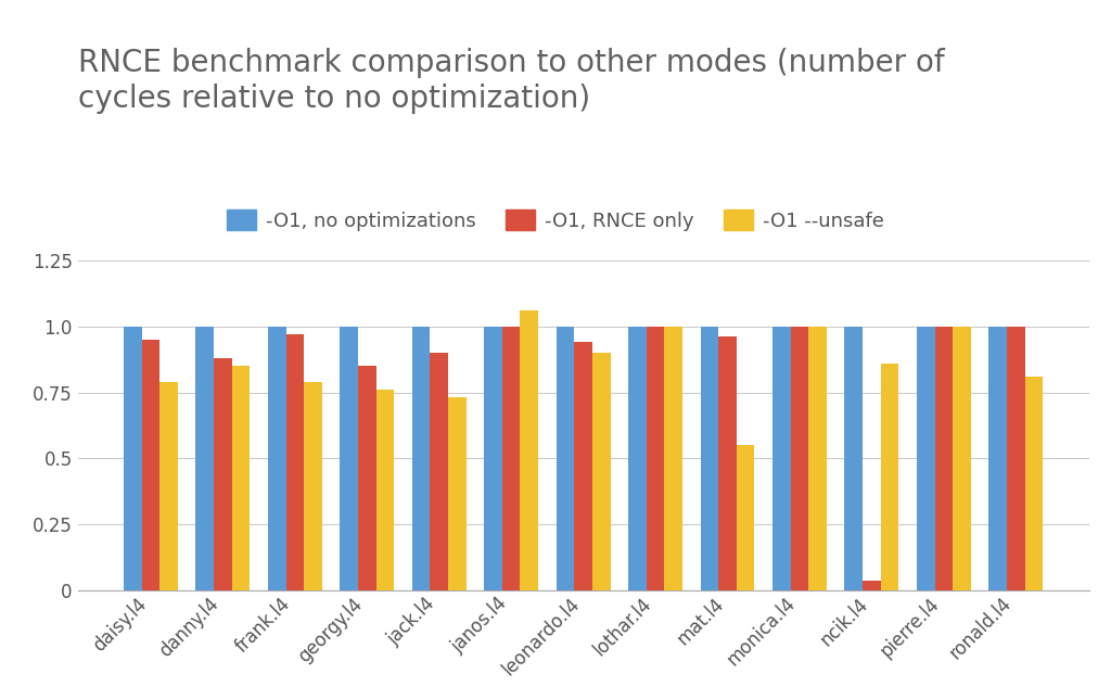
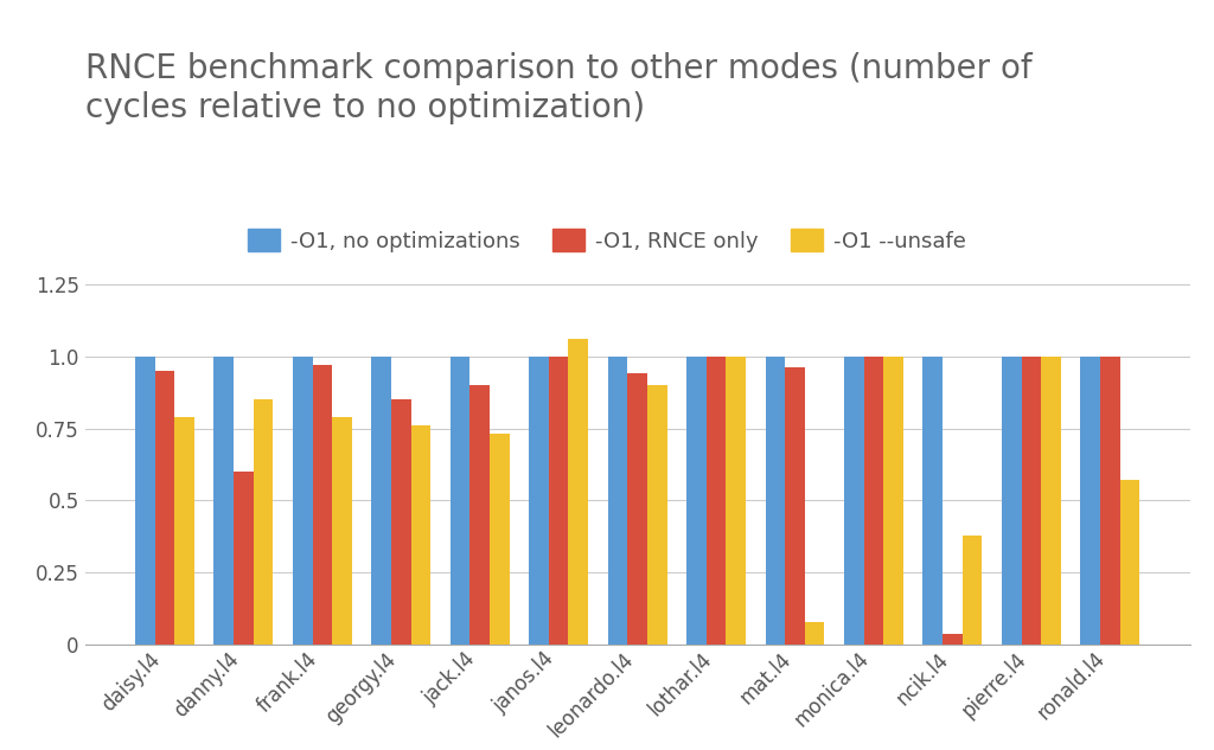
-O1, RNCE only/danny.l4: 0.88 -> 0.60
-O1 --unsafe/mat.l4: 0.55 -> 0.08
-O1 --unsafe/ncik.l4: 0.86 -> 0.38
-O1 --unsafe/ronald.l4: 0.81 -> 0.57
